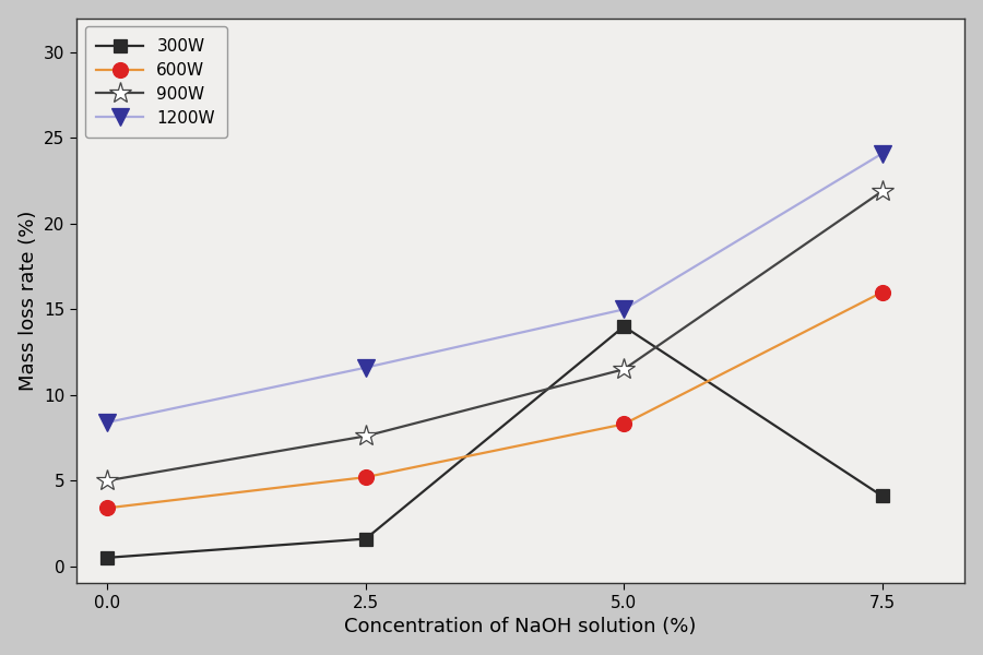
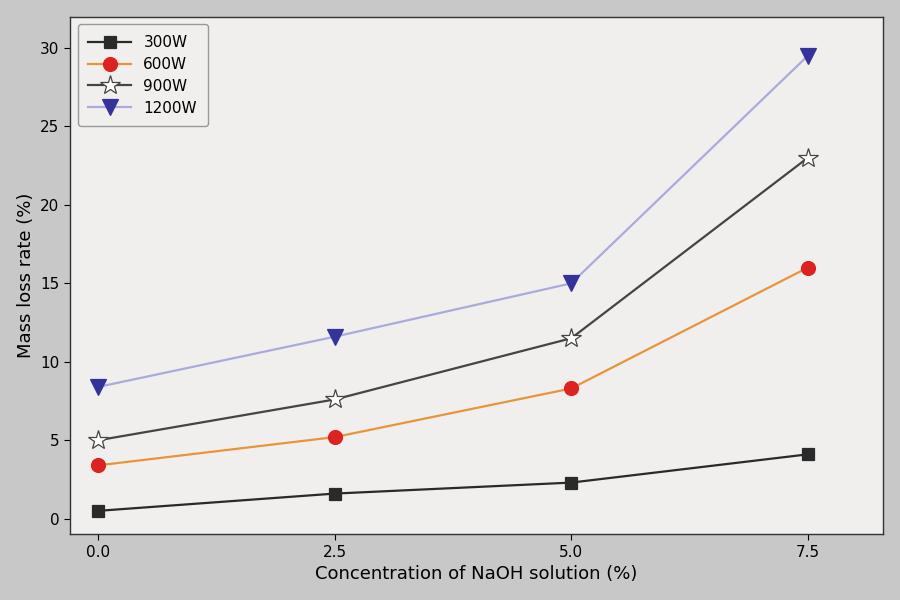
300W/5.0: 14.0 -> 2.3
900W/7.5: 21.9 -> 23.0
1200W/7.5: 24.1 -> 29.5
